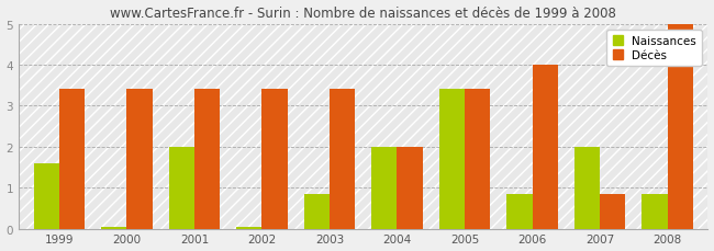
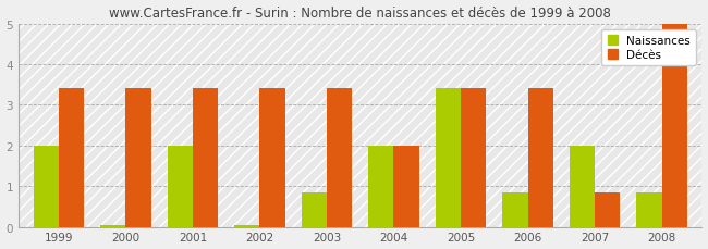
Naissances/1999: 1.60 -> 2.00
Décès/2006: 4.00 -> 3.40
